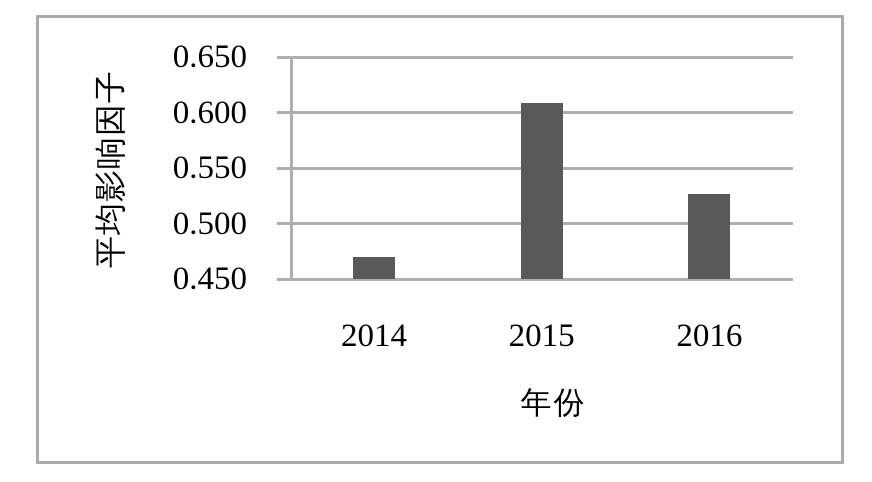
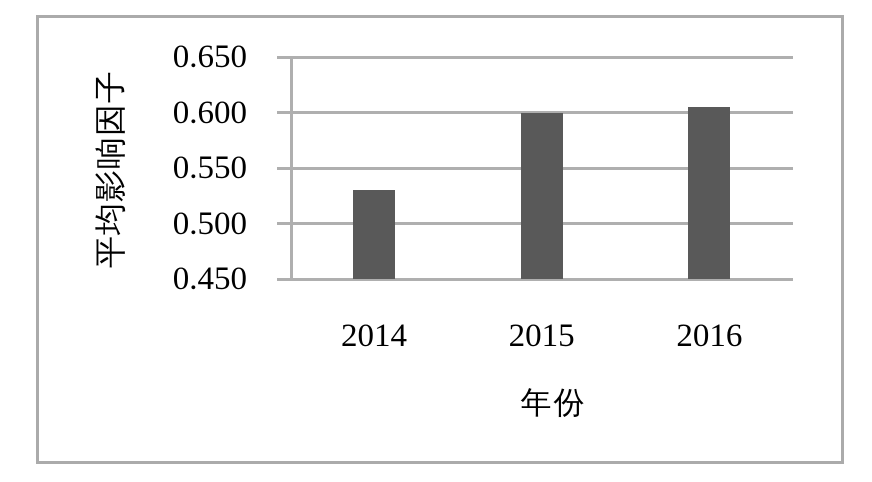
2014: 0.470 -> 0.530
2015: 0.609 -> 0.600
2016: 0.527 -> 0.605
